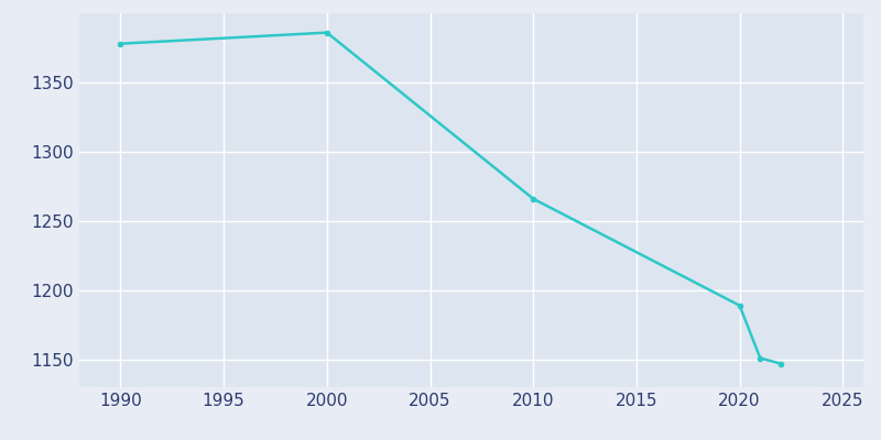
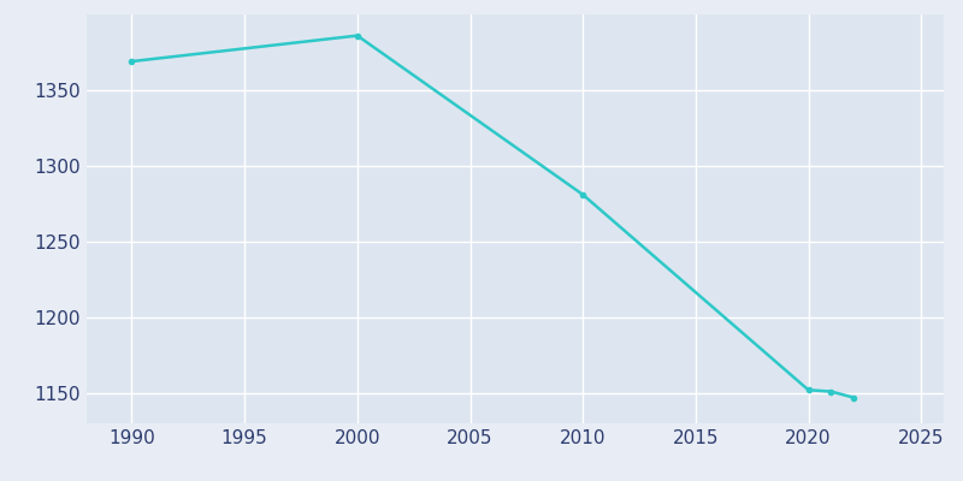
1990: 1378 -> 1369
2010: 1266 -> 1281
2020: 1189 -> 1152
